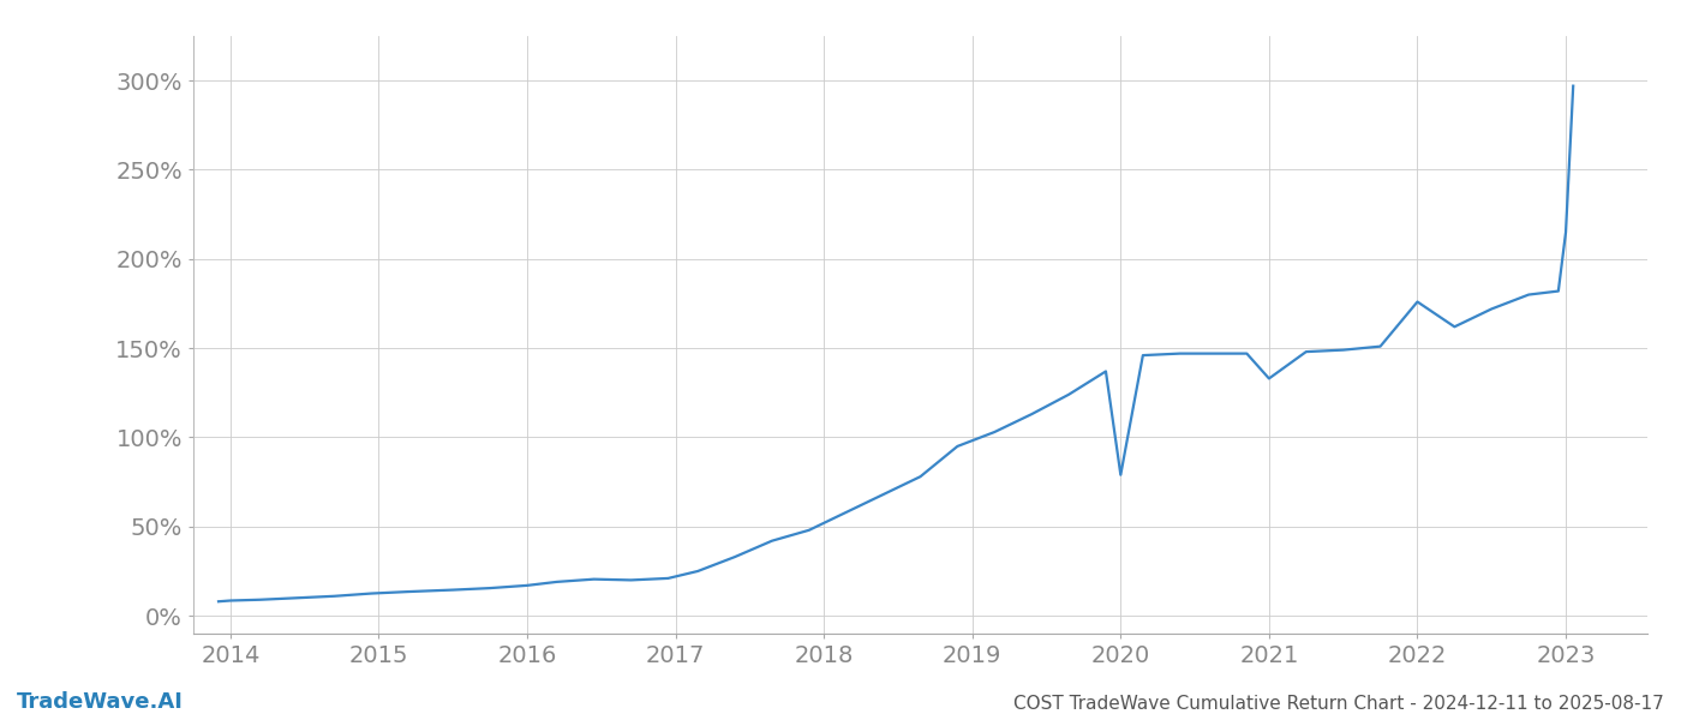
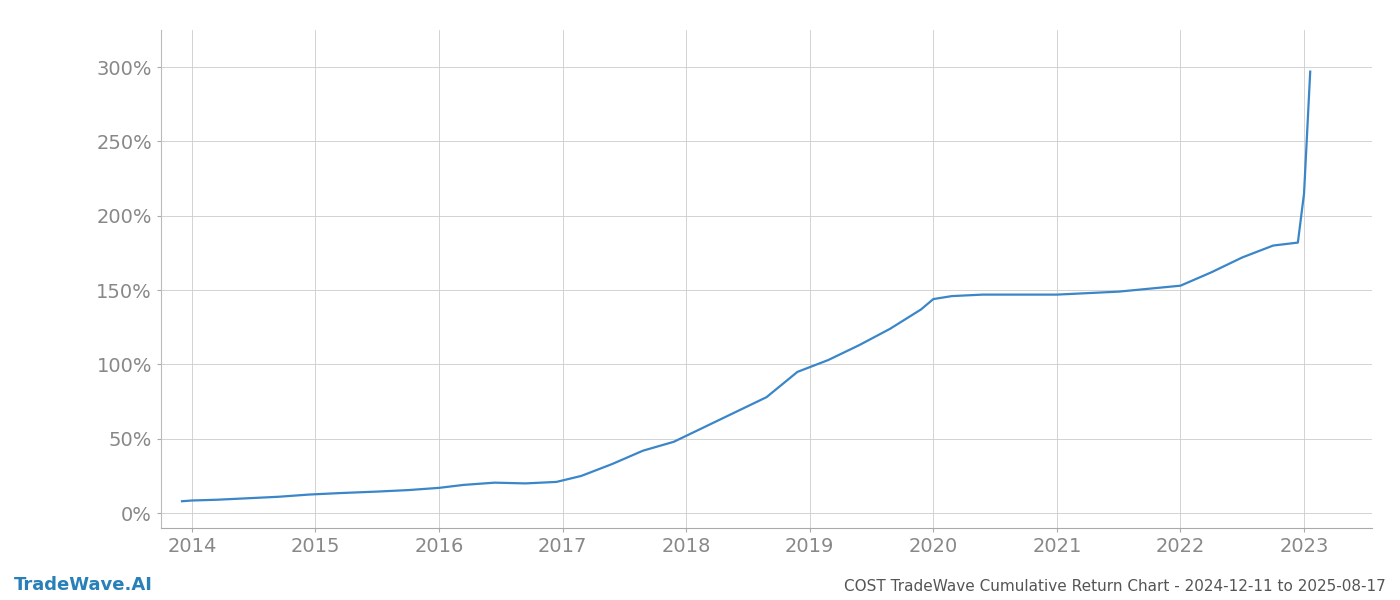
2020: 79% -> 144%
2021: 133% -> 147%
2022: 176% -> 153%
